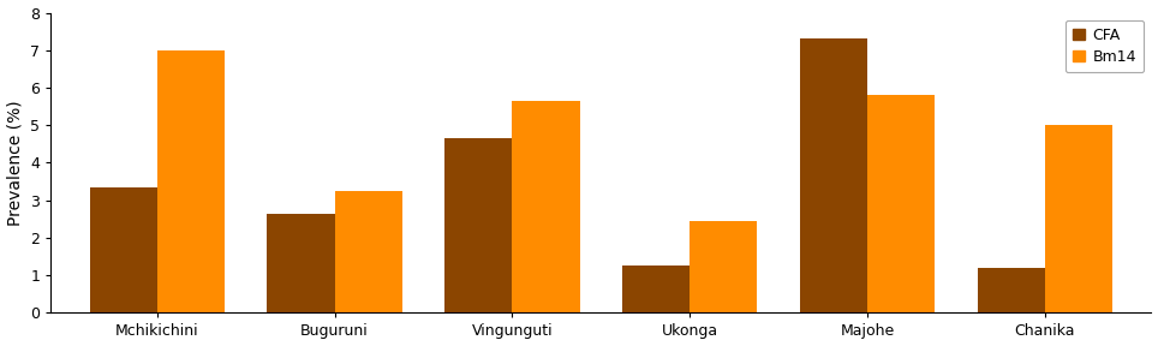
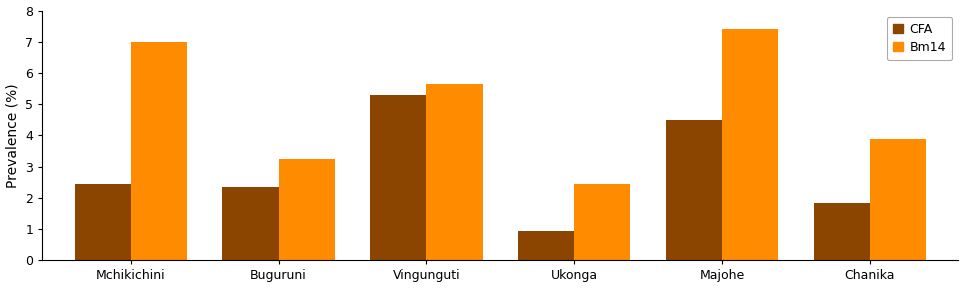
CFA/Mchikichini: 3.35 -> 2.45
CFA/Buguruni: 2.65 -> 2.35
CFA/Vingunguti: 4.65 -> 5.30
CFA/Ukonga: 1.25 -> 0.95
CFA/Majohe: 7.30 -> 4.50
Bm14/Majohe: 5.80 -> 7.40
CFA/Chanika: 1.20 -> 1.85
Bm14/Chanika: 5.00 -> 3.90
